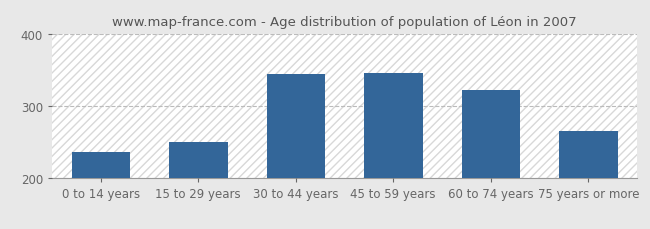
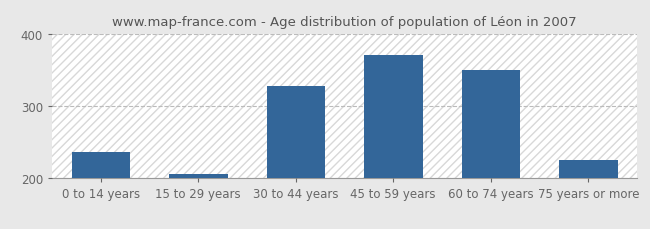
15 to 29 years: 250 -> 206
30 to 44 years: 344 -> 328
45 to 59 years: 346 -> 370
60 to 74 years: 322 -> 350
75 years or more: 266 -> 226
